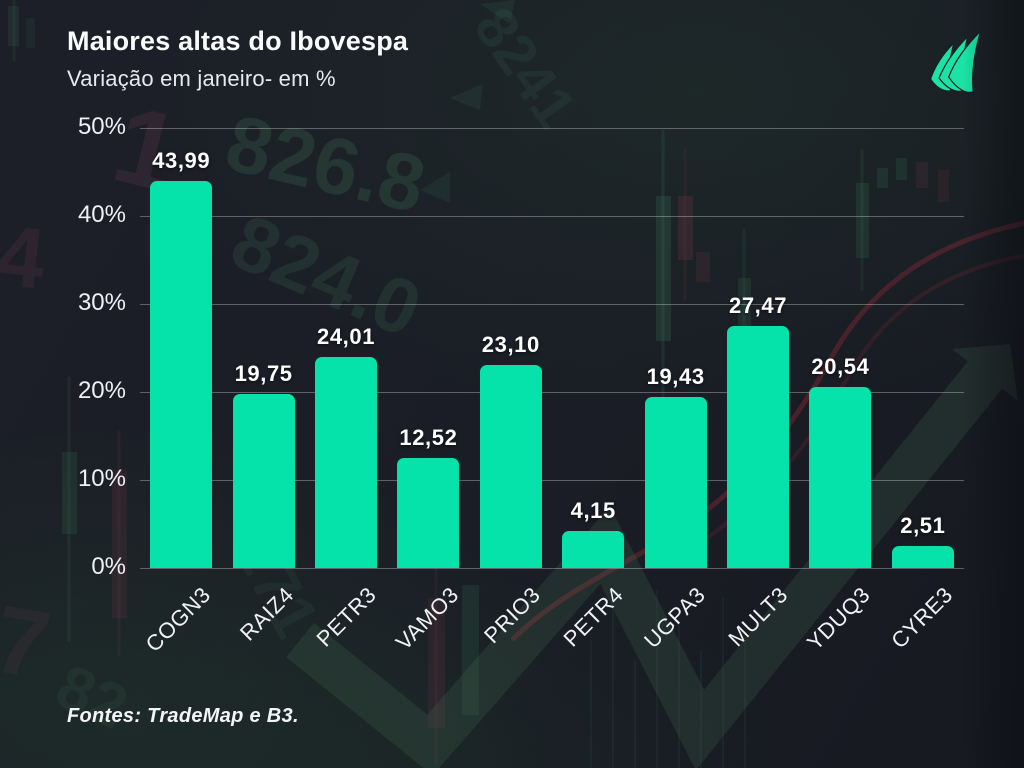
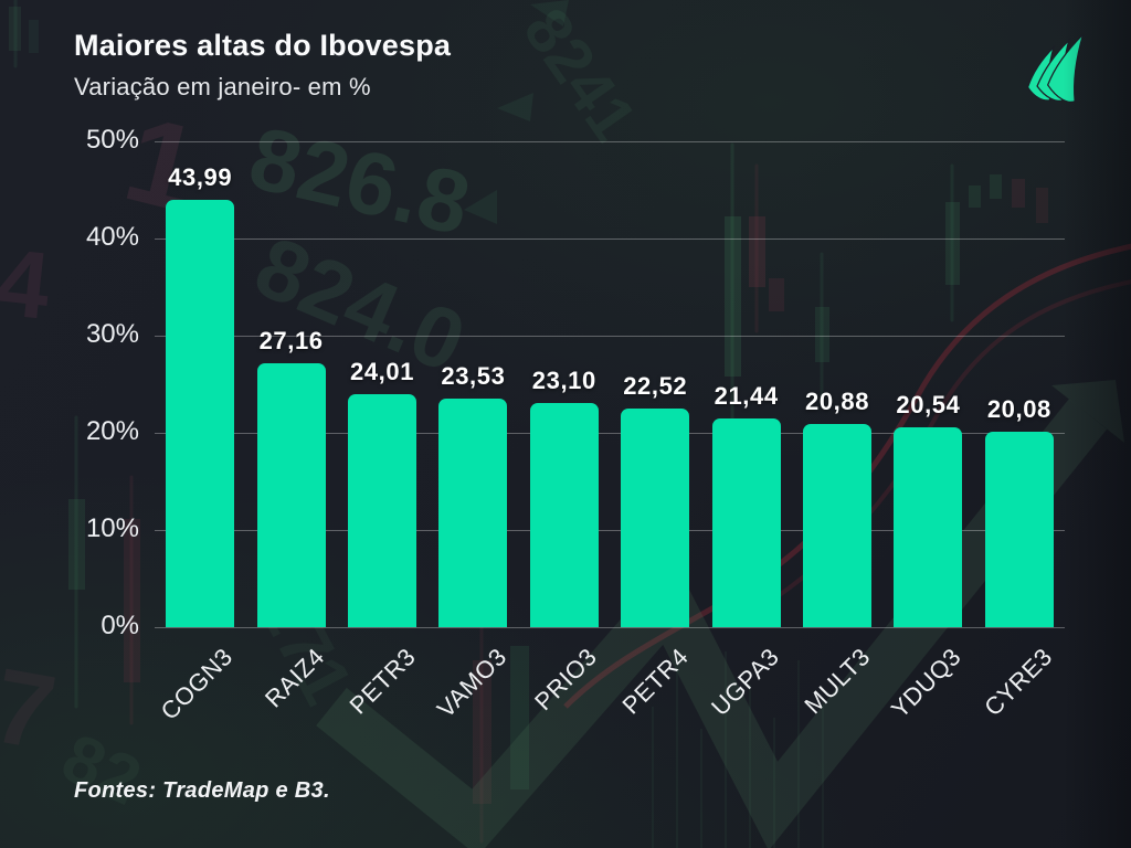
RAIZ4: 19,75 -> 27,16
VAMO3: 12,52 -> 23,53
PETR4: 4,15 -> 22,52
UGPA3: 19,43 -> 21,44
MULT3: 27,47 -> 20,88
CYRE3: 2,51 -> 20,08
